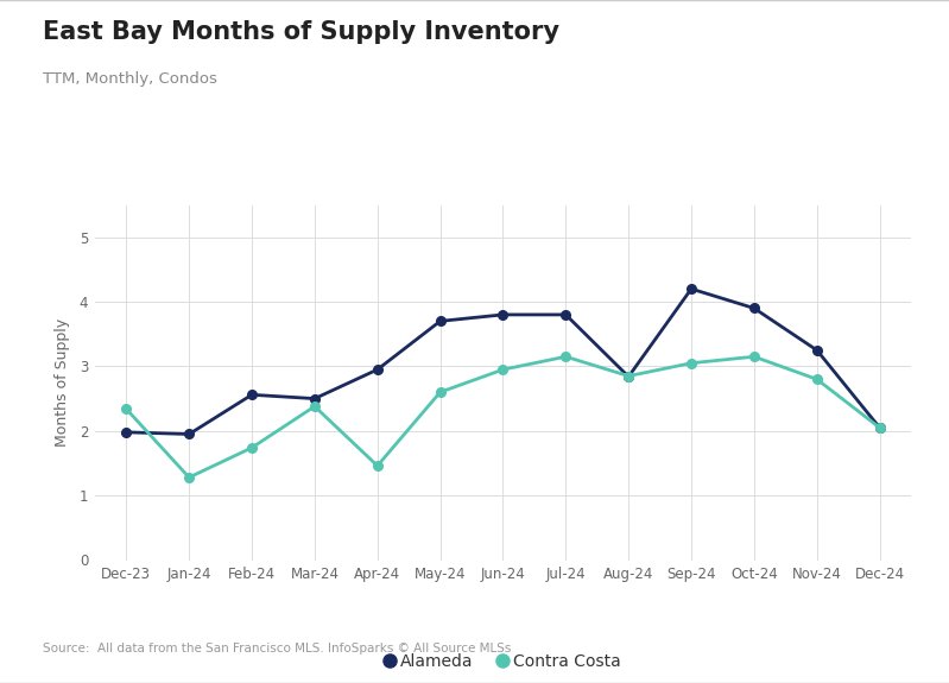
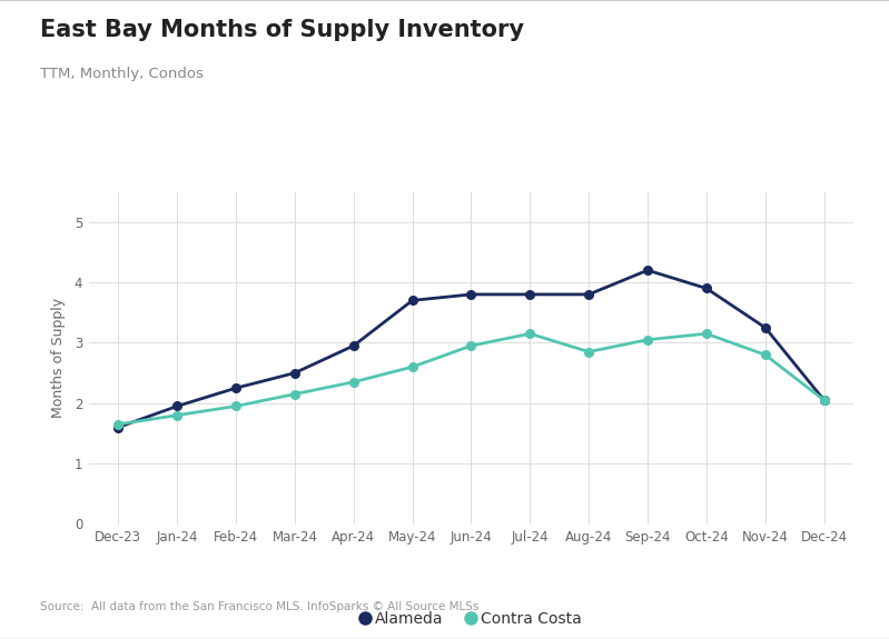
Alameda/Dec-23: 1.98 -> 1.60
Contra Costa/Dec-23: 2.34 -> 1.65
Contra Costa/Jan-24: 1.28 -> 1.80
Alameda/Feb-24: 2.56 -> 2.25
Contra Costa/Feb-24: 1.74 -> 1.95
Contra Costa/Mar-24: 2.38 -> 2.15
Contra Costa/Apr-24: 1.46 -> 2.35
Alameda/Aug-24: 2.84 -> 3.80
